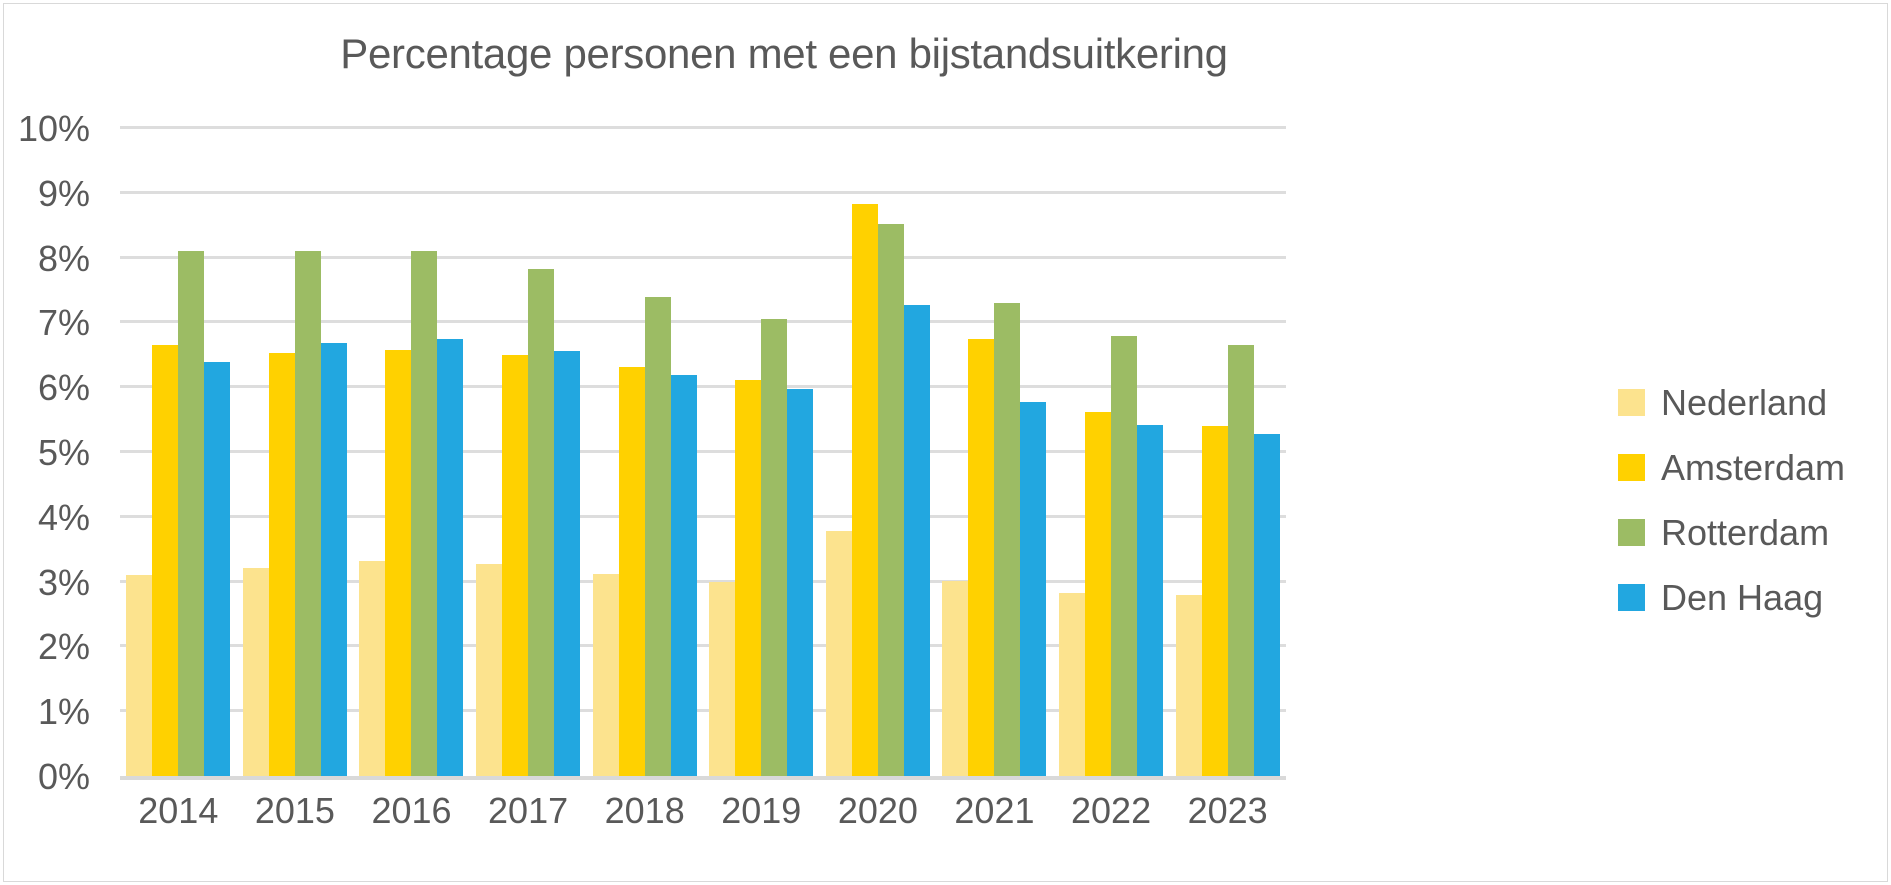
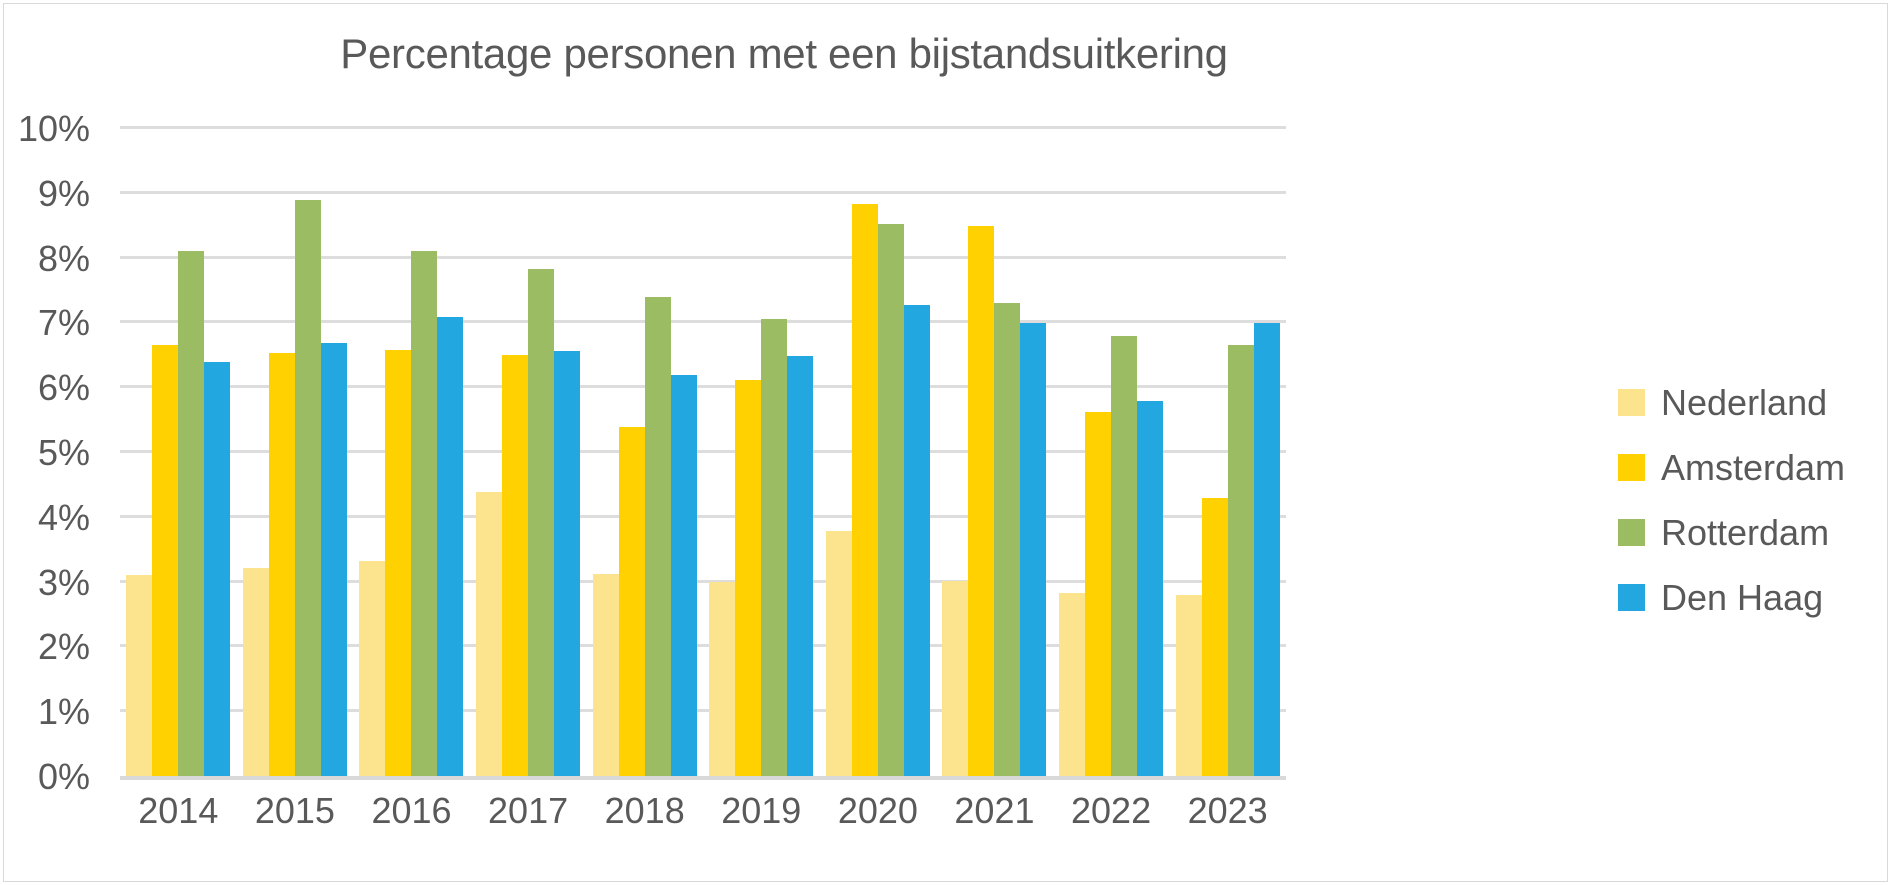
Rotterdam/2015: 8.1% -> 8.9%
Den Haag/2016: 6.8% -> 7.1%
Nederland/2017: 3.3% -> 4.4%
Amsterdam/2018: 6.3% -> 5.4%
Den Haag/2019: 6.0% -> 6.5%
Amsterdam/2021: 6.8% -> 8.5%
Den Haag/2021: 5.8% -> 7.0%
Den Haag/2022: 5.4% -> 5.8%
Amsterdam/2023: 5.4% -> 4.3%
Den Haag/2023: 5.3% -> 7.0%
